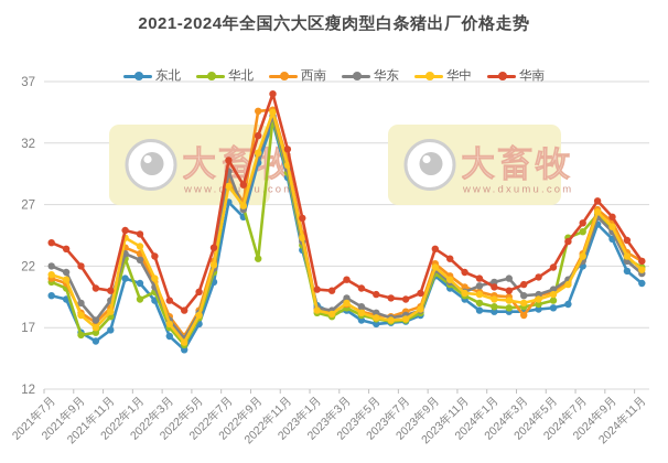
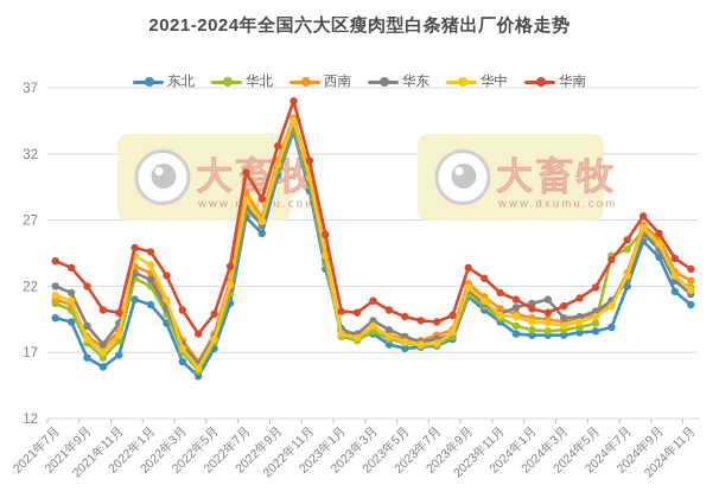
华北/2021年9月: 16.4 -> 17.7
华北/2022年1月: 19.3 -> 22.0
华南/2022年3月: 19.2 -> 20.2
华北/2022年7月: 28.9 -> 27.7
华东/2022年7月: 29.7 -> 28.0
华北/2022年9月: 22.6 -> 30.8
西南/2022年9月: 34.6 -> 31.5
西南/2024年3月: 18.0 -> 19.3
华南/2024年11月: 22.4 -> 23.3
